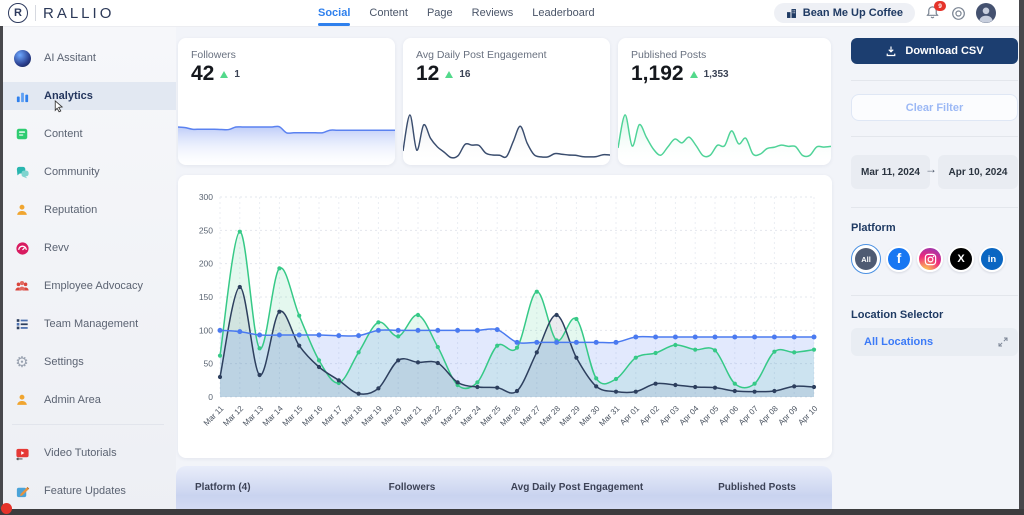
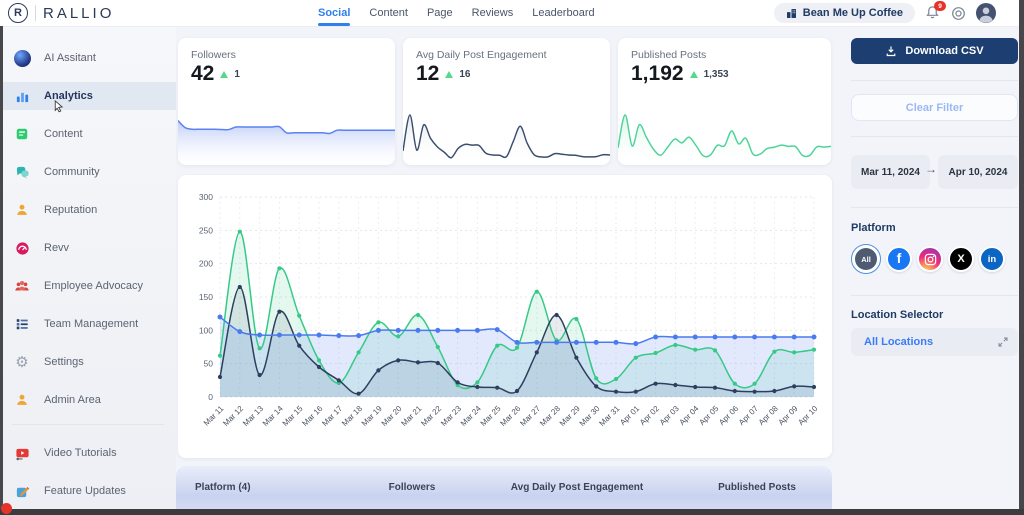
Followers/Mar 11: 100 -> 120
Avg Daily Post Engagement/Mar 19: 10 -> 40
Followers/Apr 01: 90 -> 80
